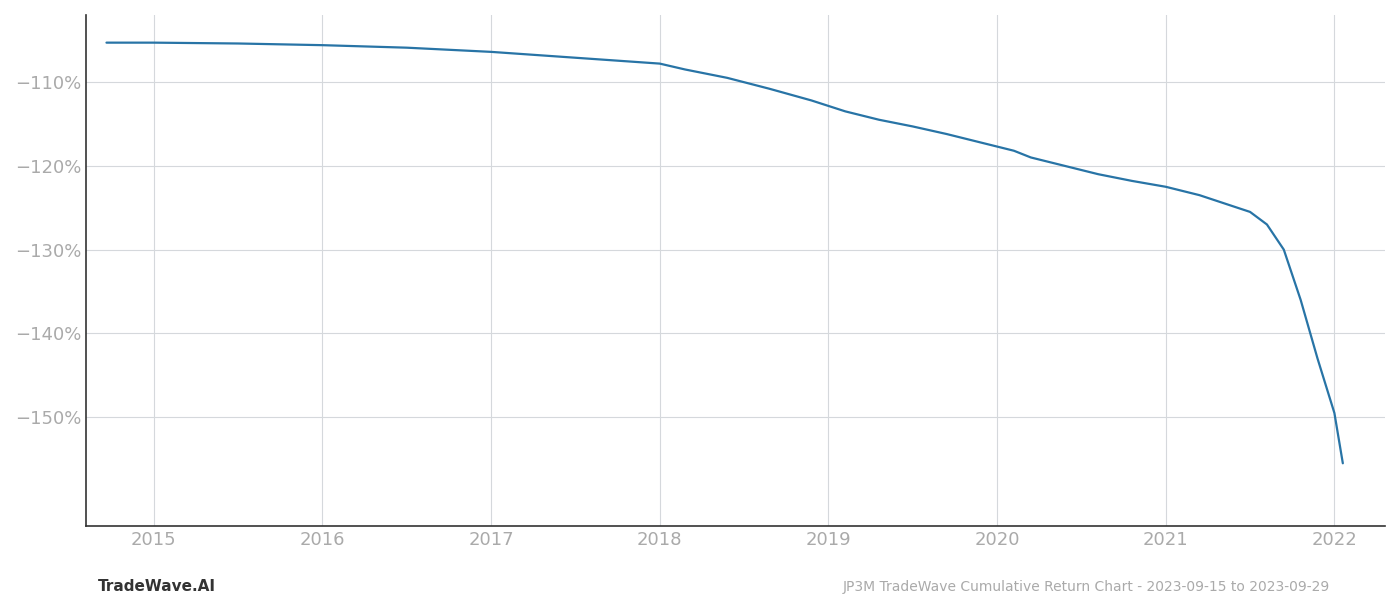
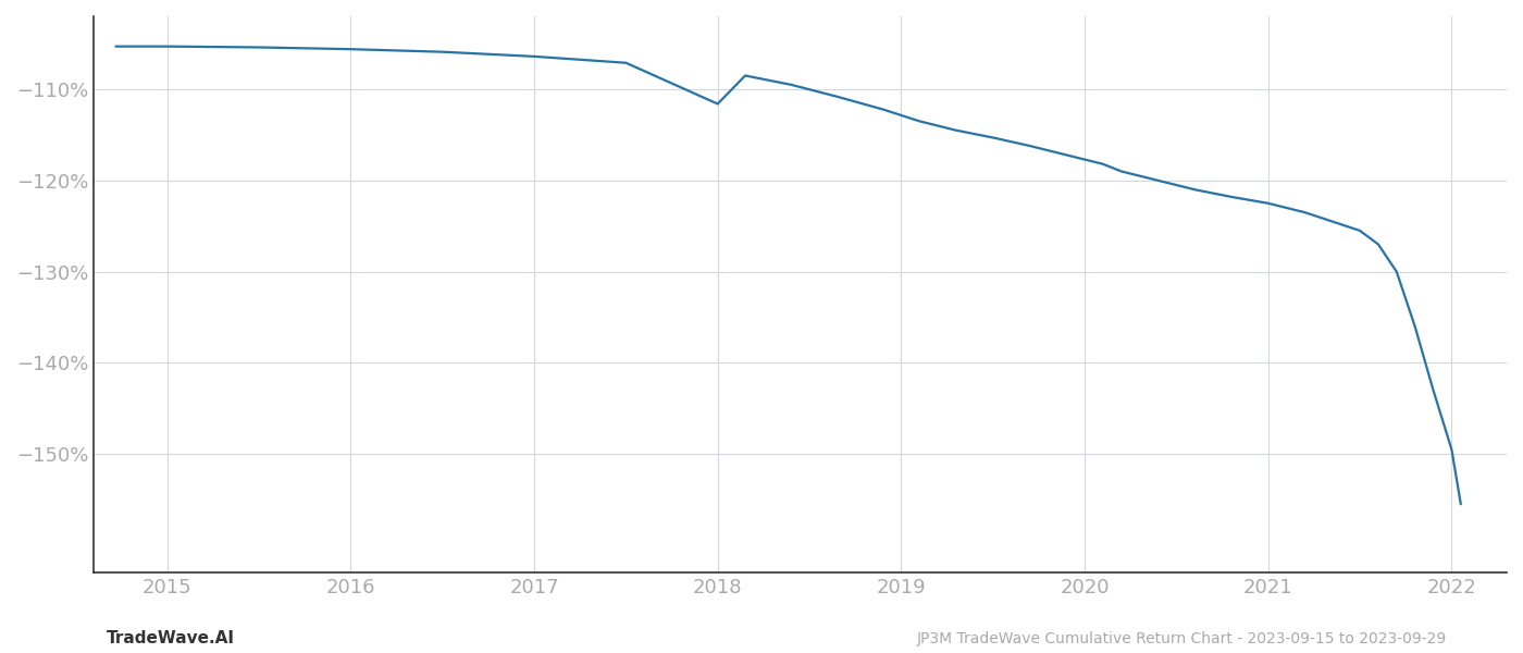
2018: -107.8% -> -111.6%
